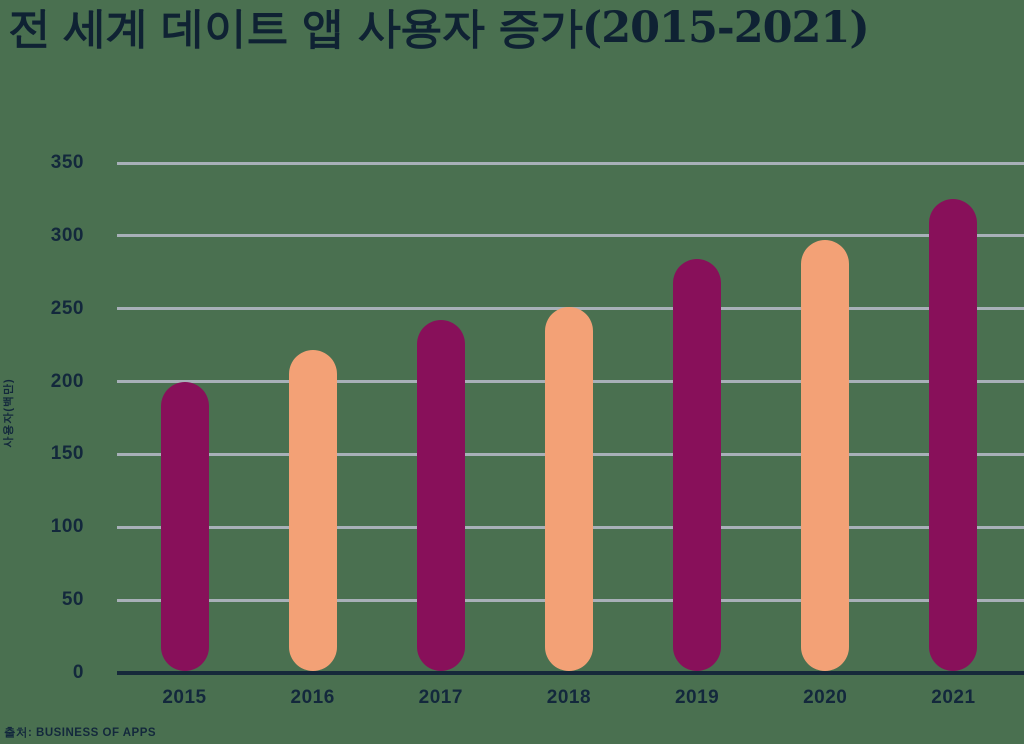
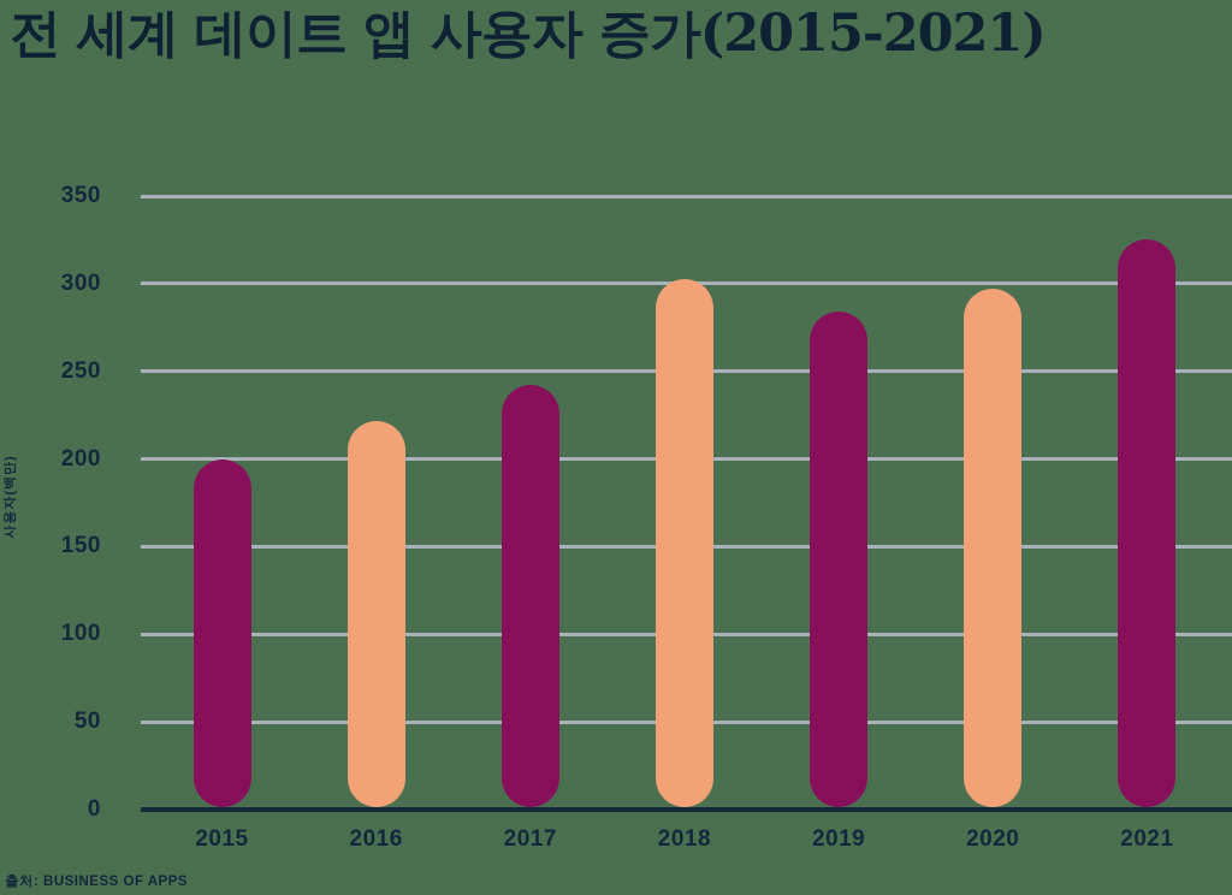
2018: 250 -> 301
